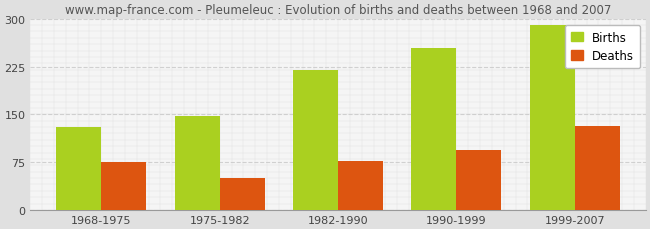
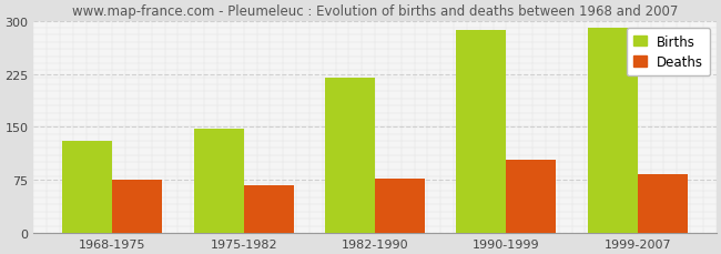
Deaths/1975-1982: 50 -> 68
Births/1990-1999: 254 -> 287
Deaths/1990-1999: 94 -> 103
Deaths/1999-2007: 132 -> 83
